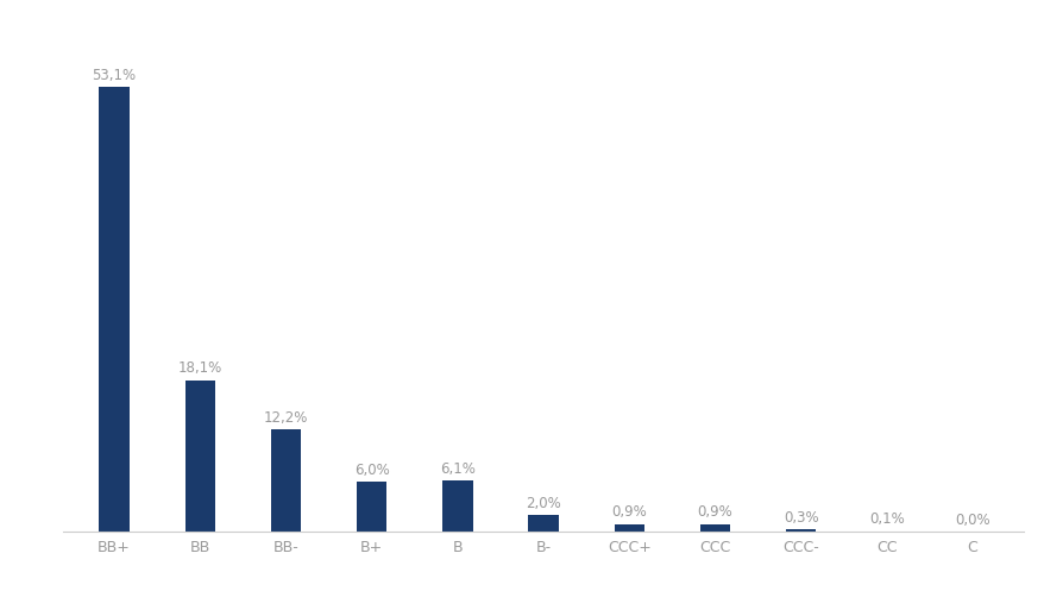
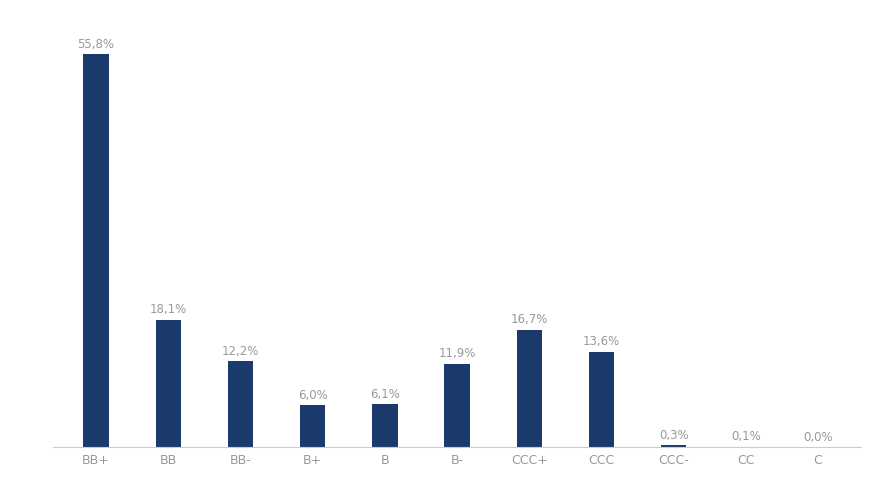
BB+: 53,1% -> 55,8%
B-: 2,0% -> 11,9%
CCC+: 0,9% -> 16,7%
CCC: 0,9% -> 13,6%
